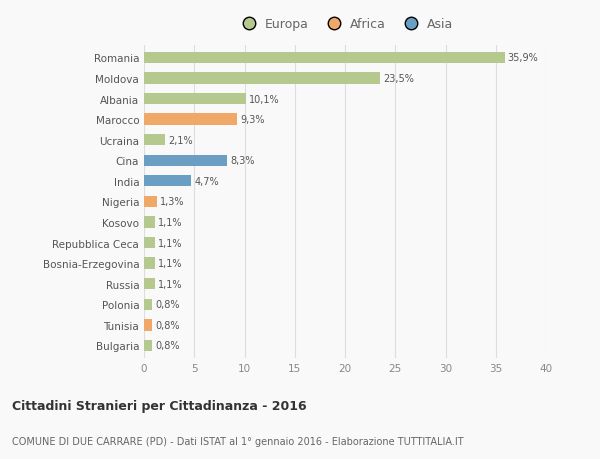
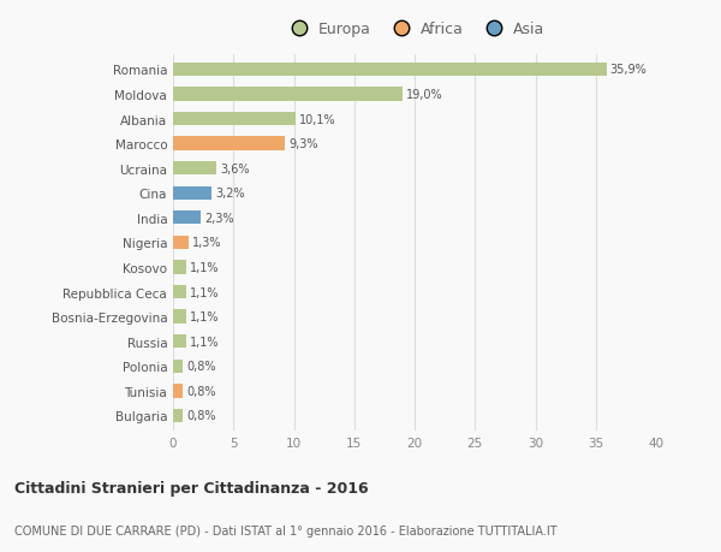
Moldova: 23,5% -> 19,0%
Ucraina: 2,1% -> 3,6%
Cina: 8,3% -> 3,2%
India: 4,7% -> 2,3%
